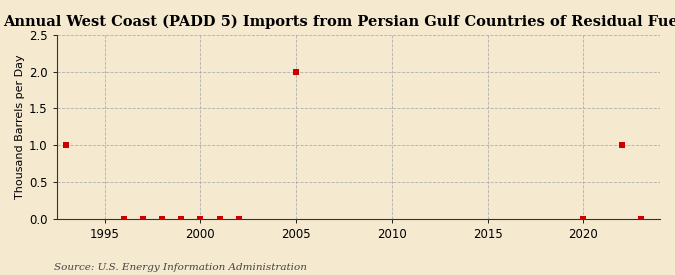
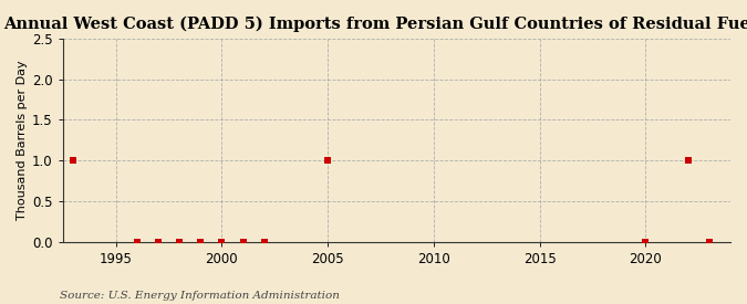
2005: 2 -> 1
